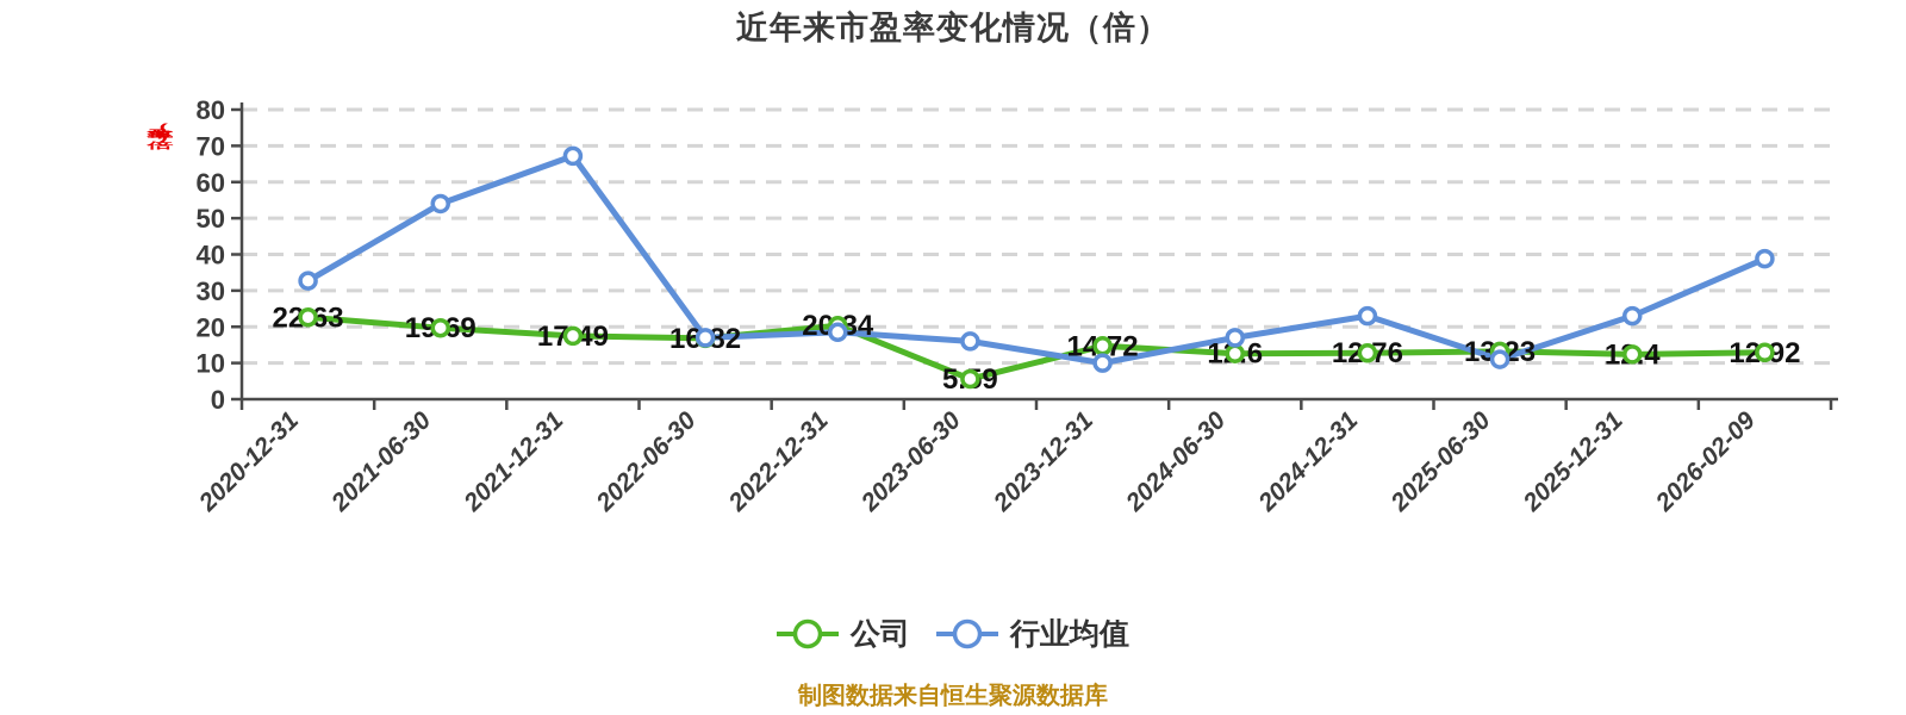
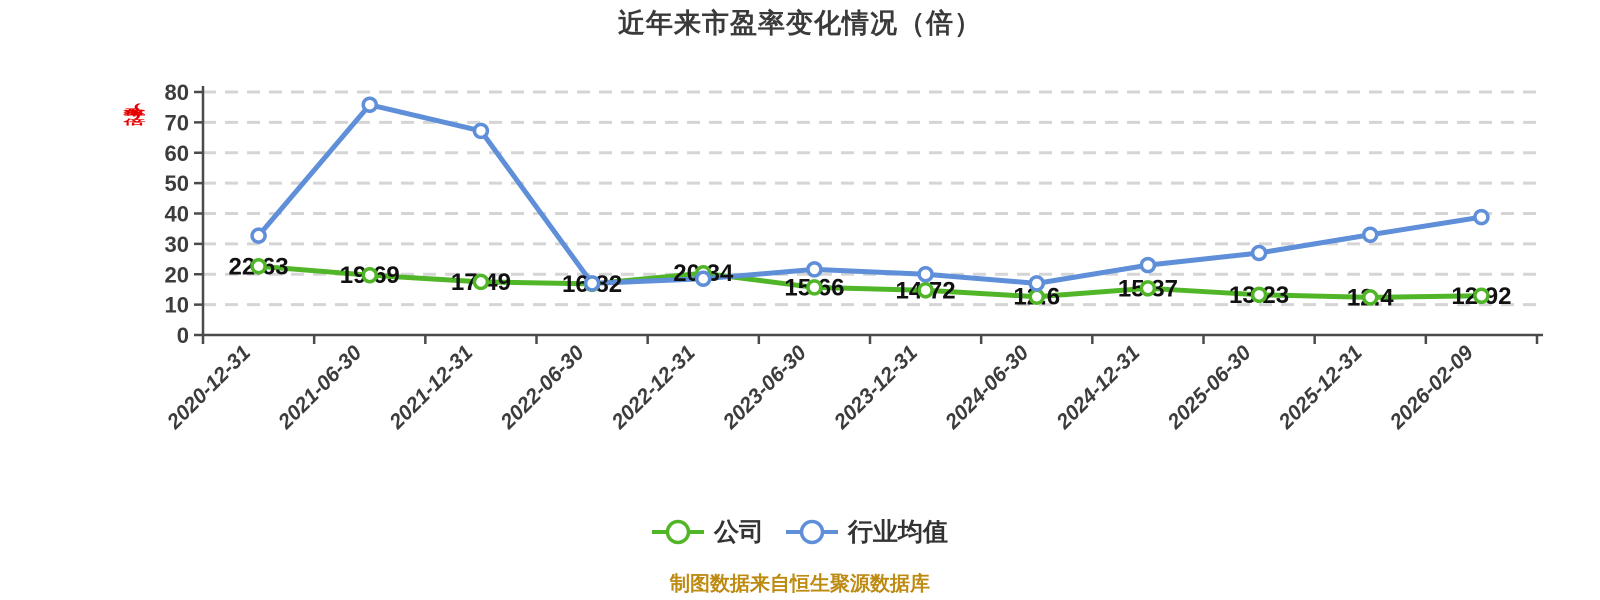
行业均值/2021-06-30: 54 -> 76
公司/2023-06-30: 5.59 -> 15.66
行业均值/2023-06-30: 16 -> 22
行业均值/2023-12-31: 10 -> 20
公司/2024-12-31: 12.76 -> 15.37
行业均值/2025-06-30: 11 -> 27
行业均值/2025-12-31: 23 -> 33
